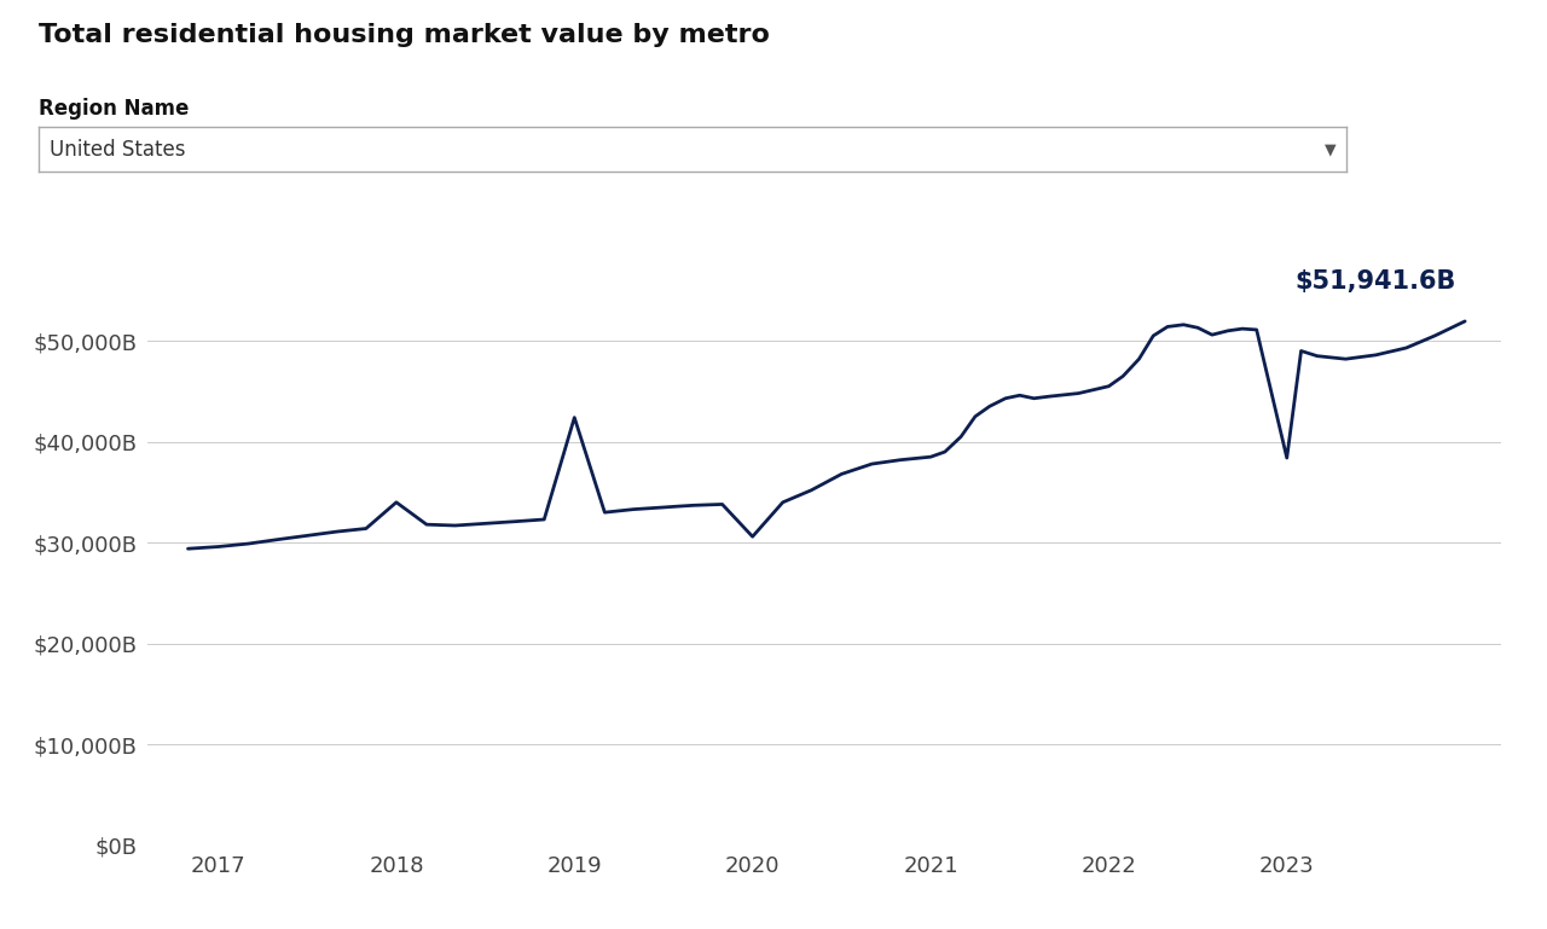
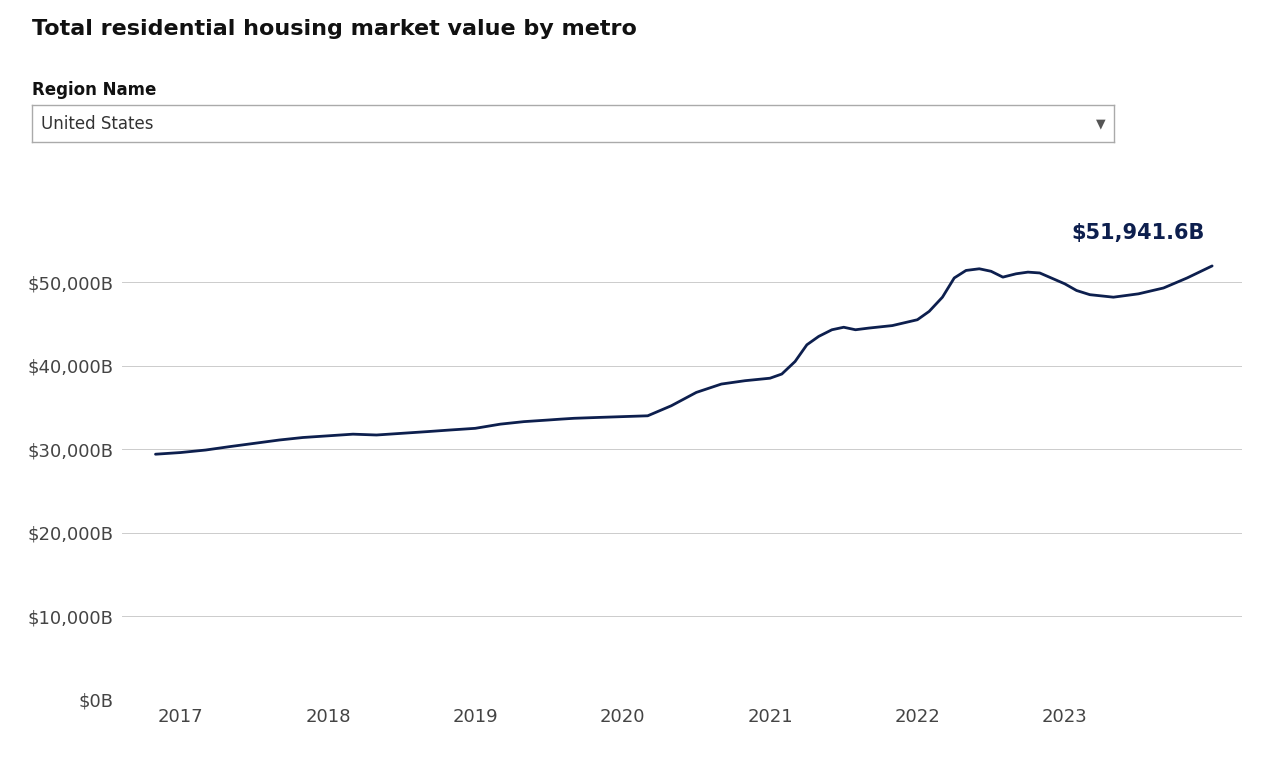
2018: $34,000B -> $31,600B
2019: $42,400B -> $32,500B
2020: $30,600B -> $33,900B
2023: $38,400B -> $49,800B
